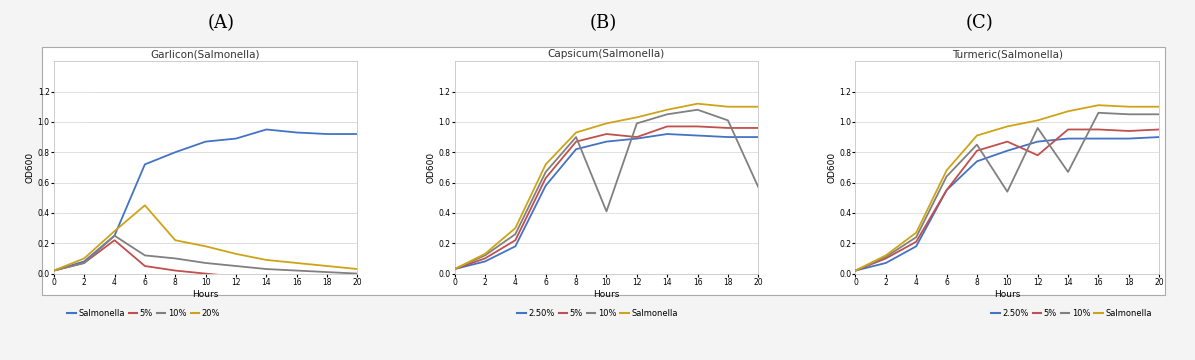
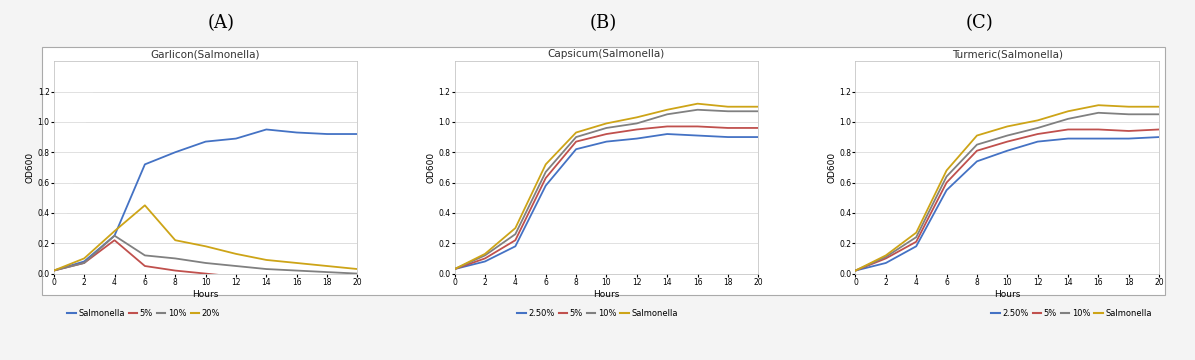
Capsicum(Salmonella)/10%/10: 0.41 -> 0.96
Capsicum(Salmonella)/5%/12: 0.90 -> 0.95
Capsicum(Salmonella)/10%/18: 1.01 -> 1.07
Capsicum(Salmonella)/10%/20: 0.57 -> 1.07
Turmeric(Salmonella)/5%/6: 0.55 -> 0.60
Turmeric(Salmonella)/10%/10: 0.54 -> 0.91
Turmeric(Salmonella)/5%/12: 0.78 -> 0.92
Turmeric(Salmonella)/10%/14: 0.67 -> 1.02
